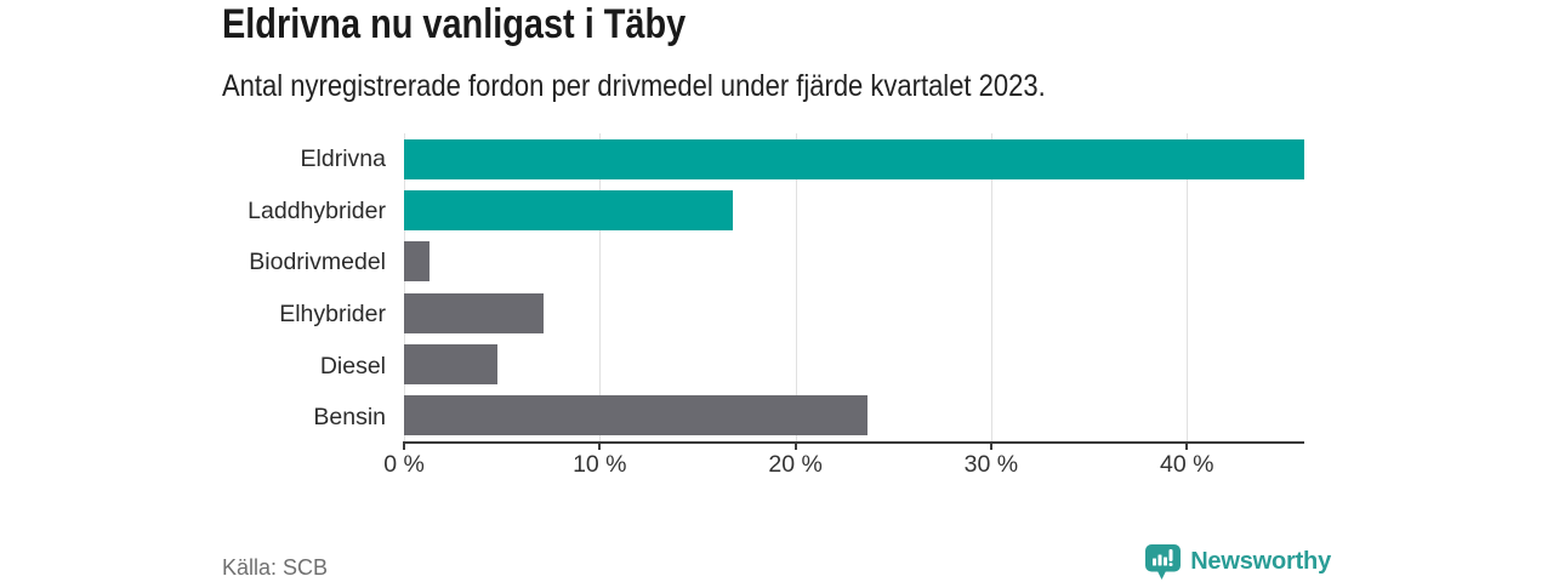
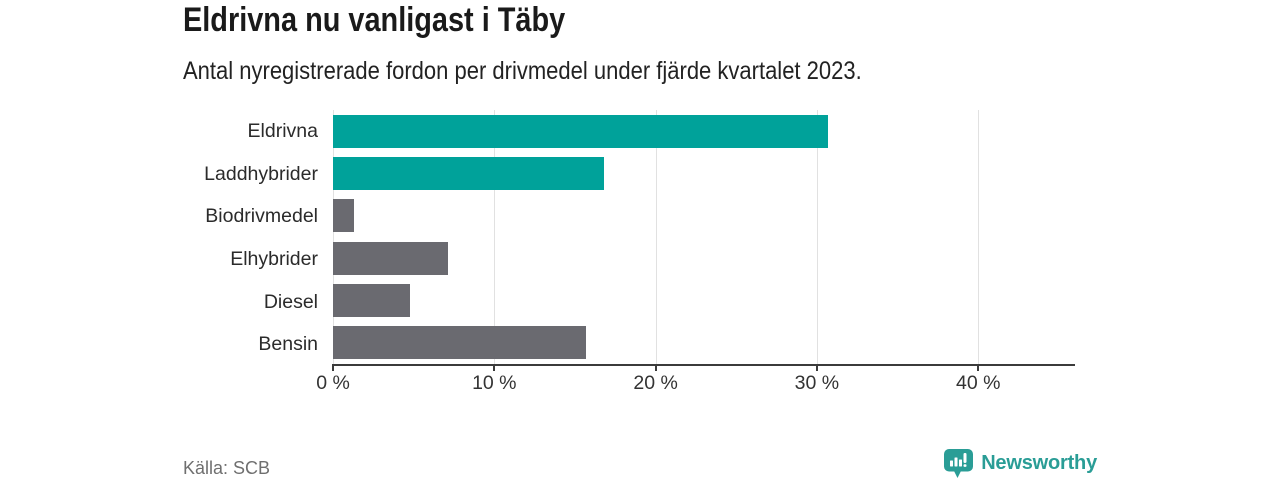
Eldrivna: 46.0% -> 30.7%
Bensin: 23.7% -> 15.7%
